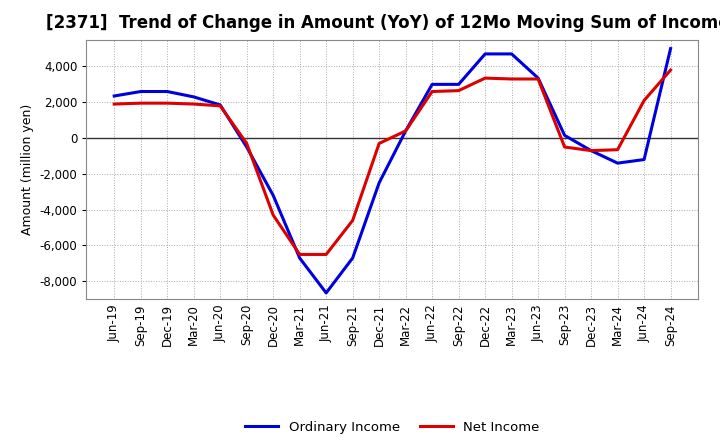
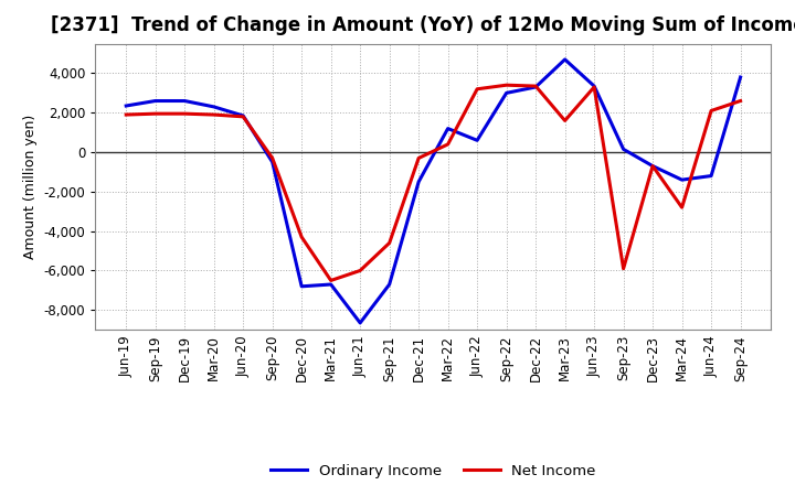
Ordinary Income/Dec-20: -3,200 -> -6,800
Net Income/Jun-21: -6,500 -> -6,000
Ordinary Income/Dec-21: -2,500 -> -1,500
Ordinary Income/Mar-22: 400 -> 1,200
Ordinary Income/Jun-22: 3,000 -> 600
Net Income/Jun-22: 2,600 -> 3,200
Net Income/Sep-22: 2,600 -> 3,400
Ordinary Income/Dec-22: 4,700 -> 3,300
Net Income/Mar-23: 3,300 -> 1,600
Net Income/Sep-23: -500 -> -5,900
Net Income/Mar-24: -600 -> -2,800
Ordinary Income/Sep-24: 5,000 -> 3,800
Net Income/Sep-24: 3,800 -> 2,600
